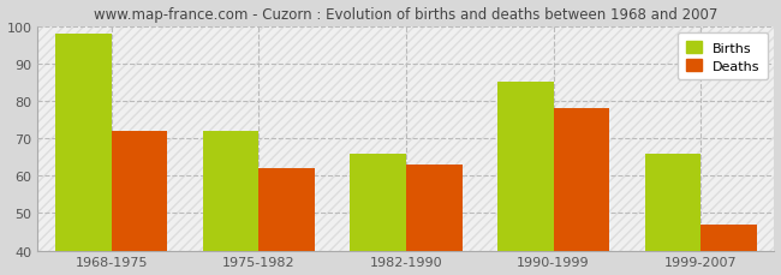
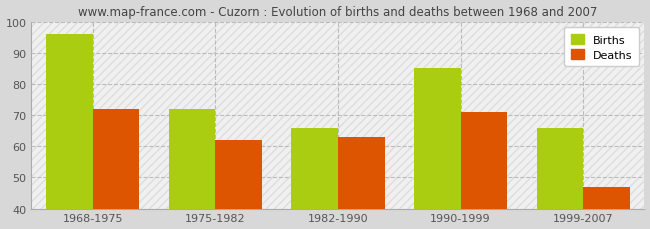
Births/1968-1975: 98 -> 96
Deaths/1990-1999: 78 -> 71
